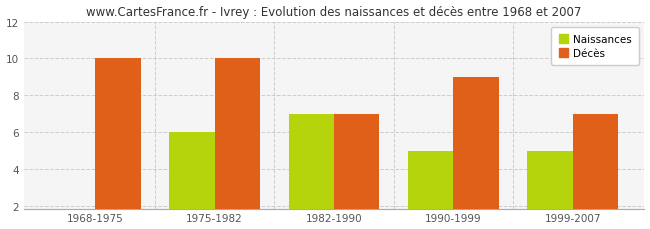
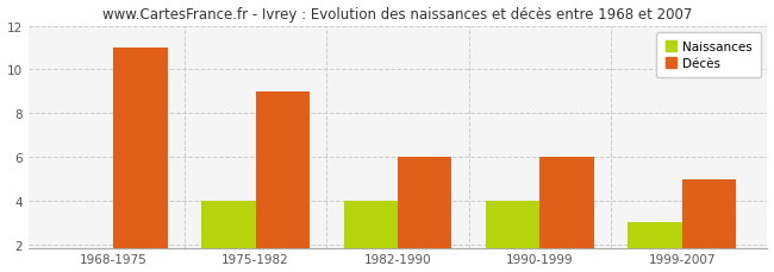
Décès/1968-1975: 10 -> 11
Naissances/1975-1982: 6 -> 4
Décès/1975-1982: 10 -> 9
Naissances/1982-1990: 7 -> 4
Décès/1982-1990: 7 -> 6
Naissances/1990-1999: 5 -> 4
Décès/1990-1999: 9 -> 6
Naissances/1999-2007: 5 -> 3
Décès/1999-2007: 7 -> 5
